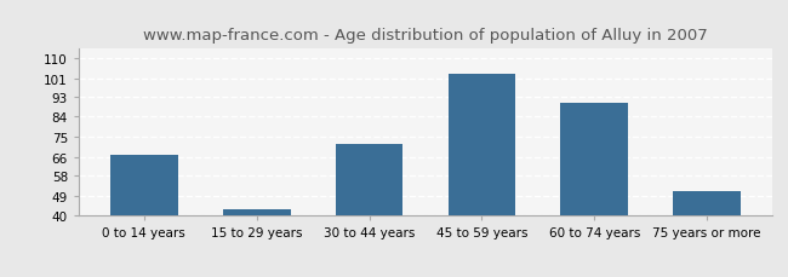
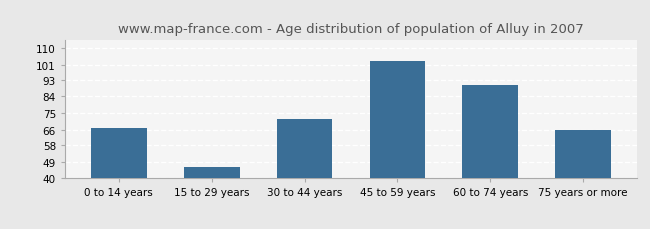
15 to 29 years: 43 -> 46
75 years or more: 51 -> 66
